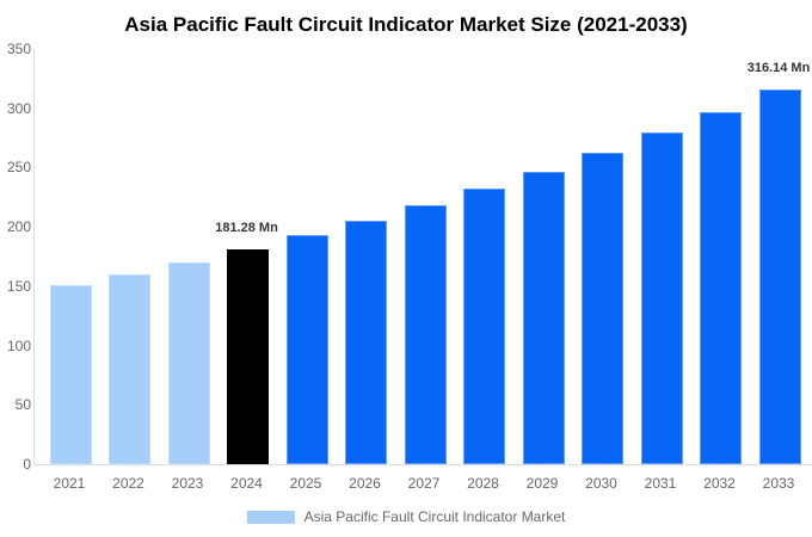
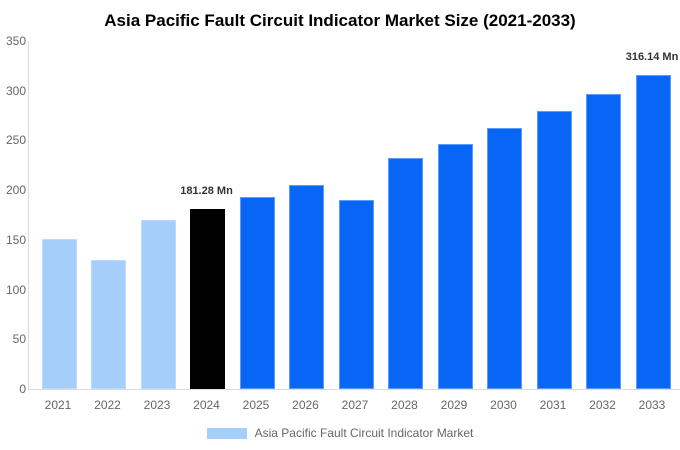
2022: 160 -> 130
2027: 220 -> 190
